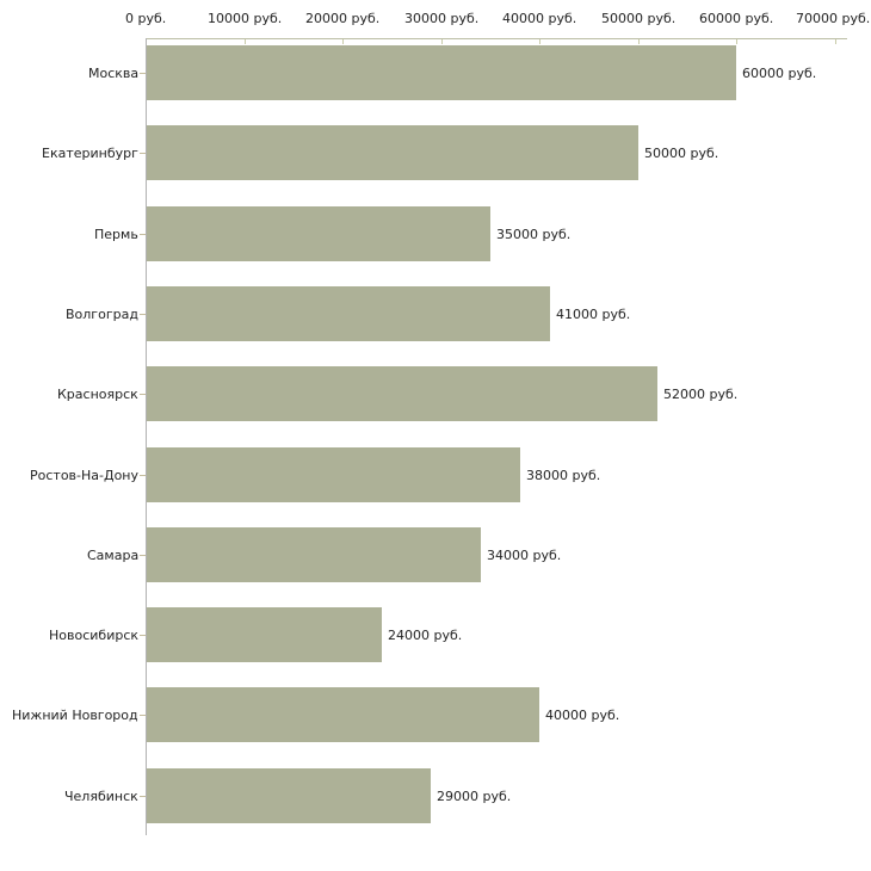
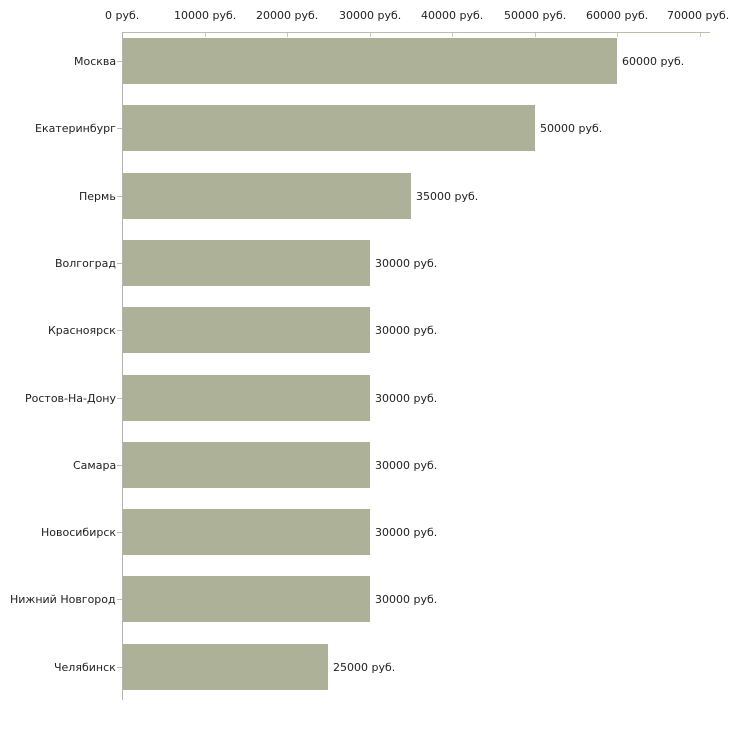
Волгоград: 41000 -> 30000
Красноярск: 52000 -> 30000
Ростов-На-Дону: 38000 -> 30000
Самара: 34000 -> 30000
Новосибирск: 24000 -> 30000
Нижний Новгород: 40000 -> 30000
Челябинск: 29000 -> 25000
